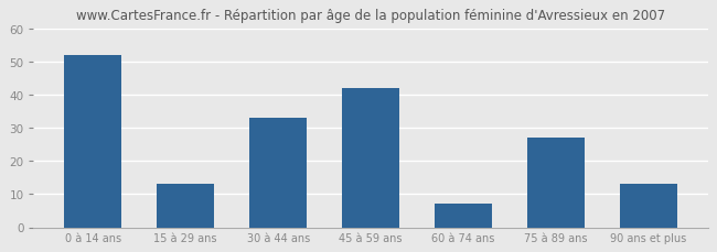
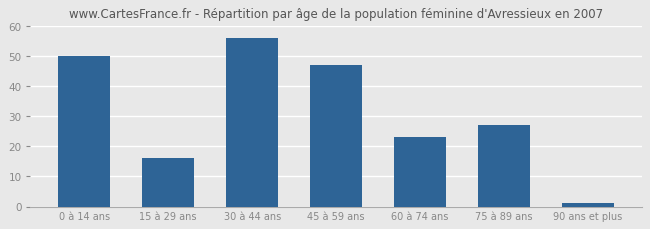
0 à 14 ans: 52 -> 50
15 à 29 ans: 13 -> 16
30 à 44 ans: 33 -> 56
45 à 59 ans: 42 -> 47
60 à 74 ans: 7 -> 23
90 ans et plus: 13 -> 1
